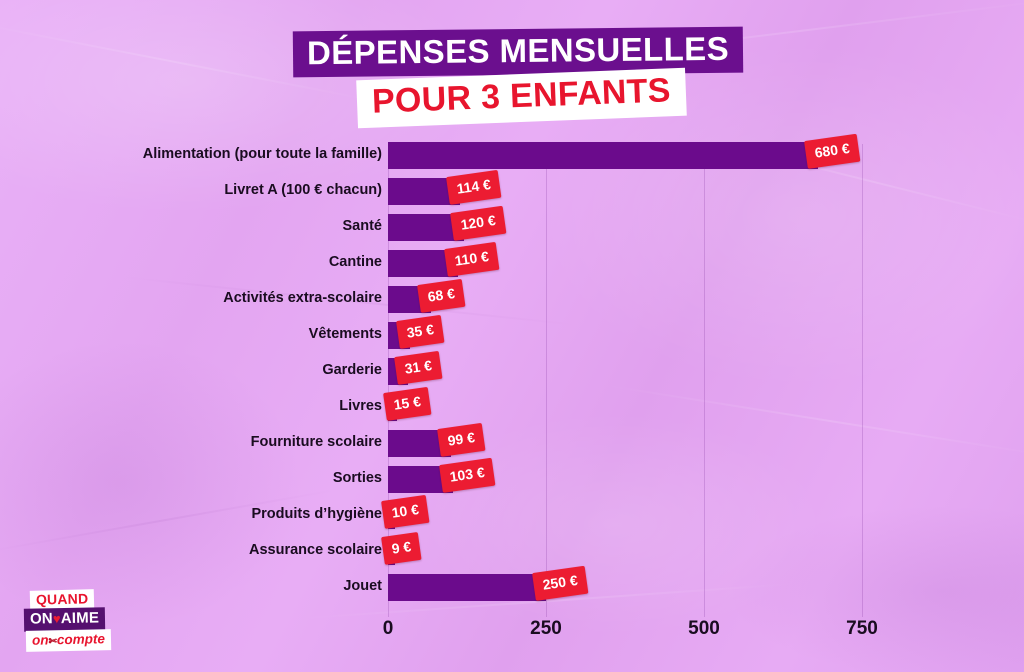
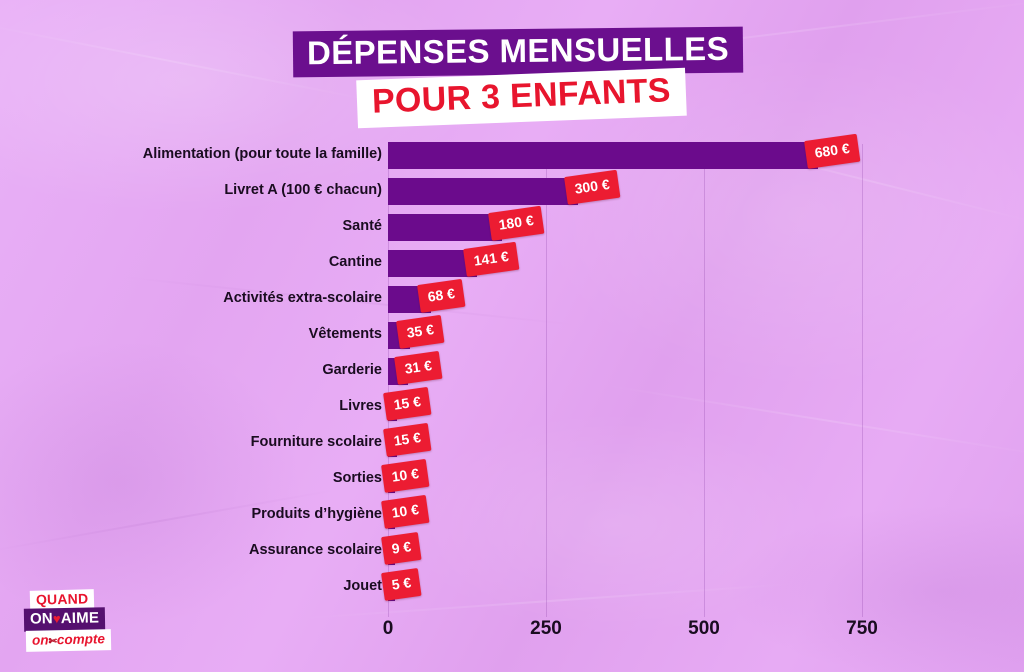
Livret A (100 € chacun): 114 -> 300
Santé: 120 -> 180
Cantine: 110 -> 141
Fourniture scolaire: 99 -> 15
Sorties: 103 -> 10
Jouet: 250 -> 5
